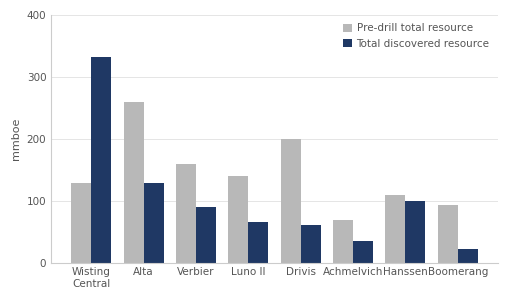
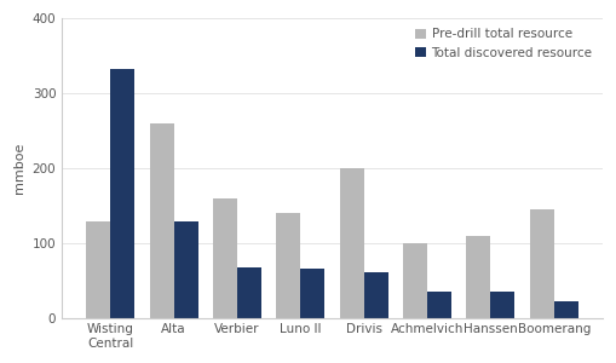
Total discovered resource/Verbier: 90 -> 68
Pre-drill total resource/Achmelvich: 70 -> 100
Total discovered resource/Hanssen: 100 -> 35
Pre-drill total resource/Boomerang: 94 -> 145
